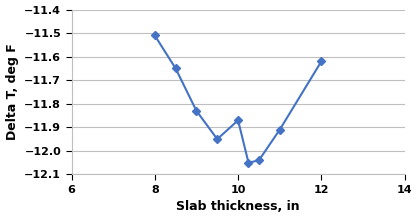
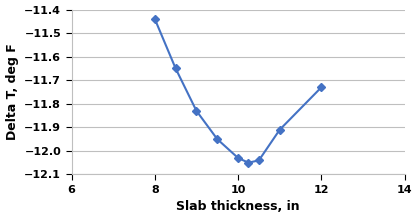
8: -11.51 -> -11.44
10: -11.87 -> -12.03
12: -11.62 -> -11.73
